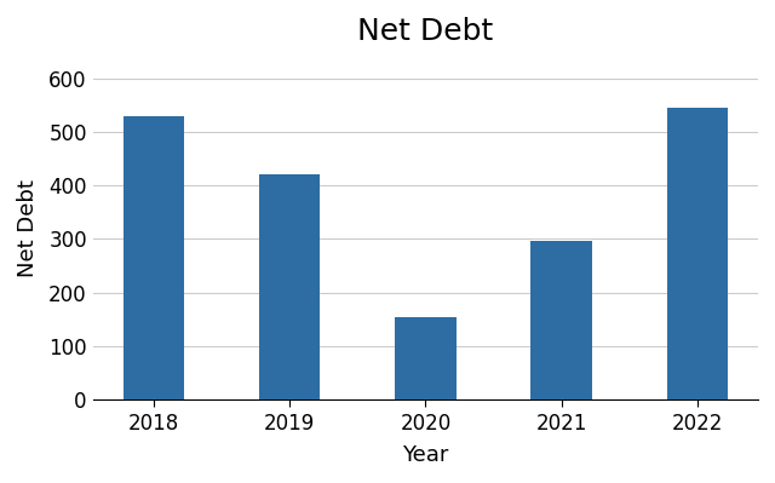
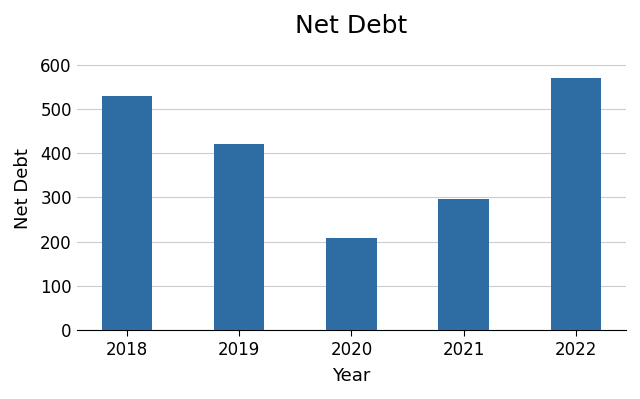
2020: 155 -> 208
2022: 545 -> 570
